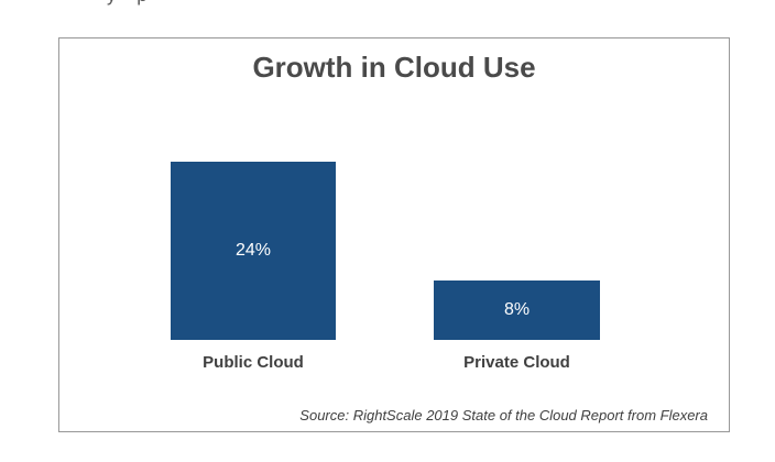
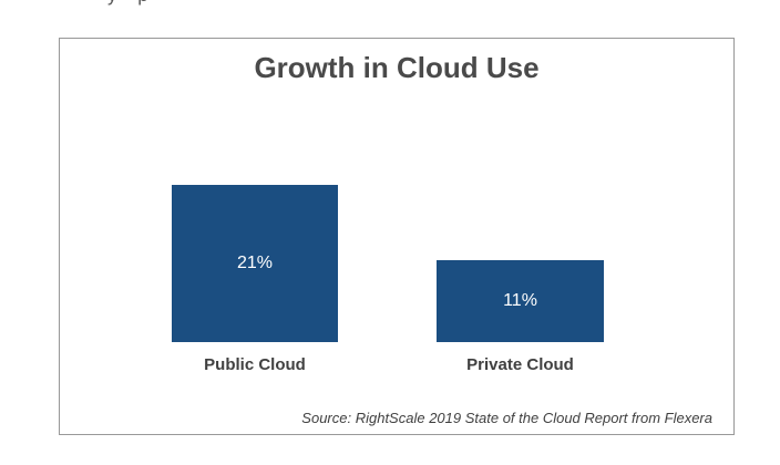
Public Cloud: 24% -> 21%
Private Cloud: 8% -> 11%
